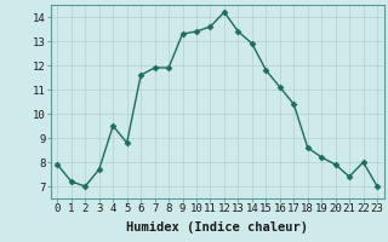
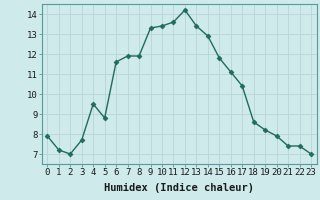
22: 8.0 -> 7.4
